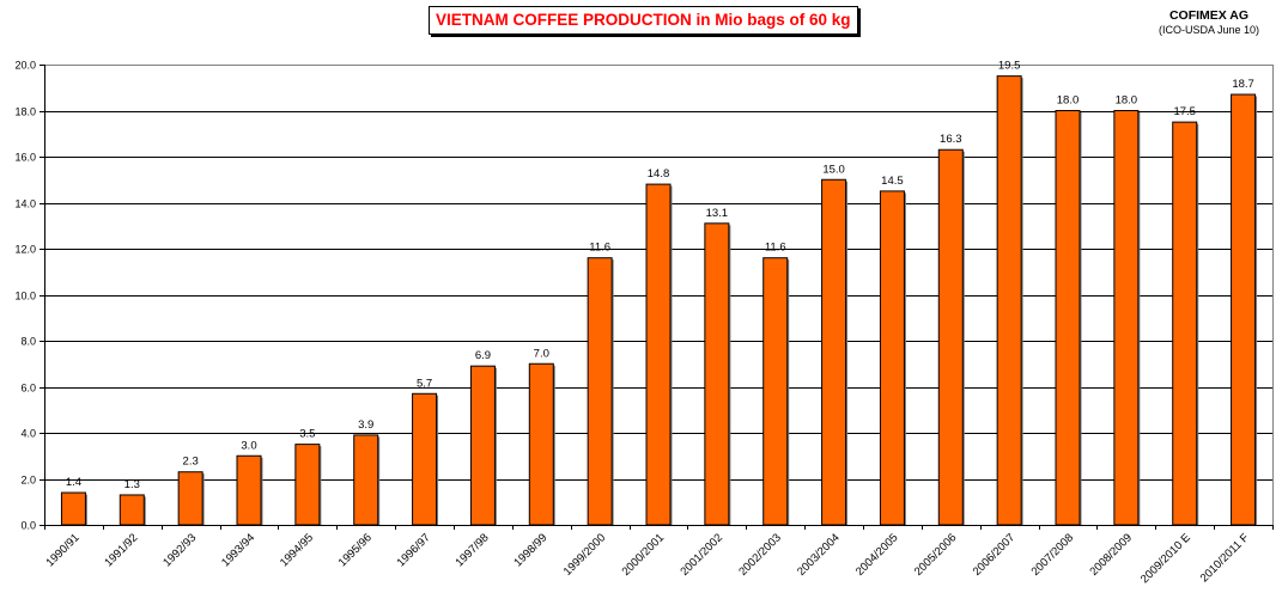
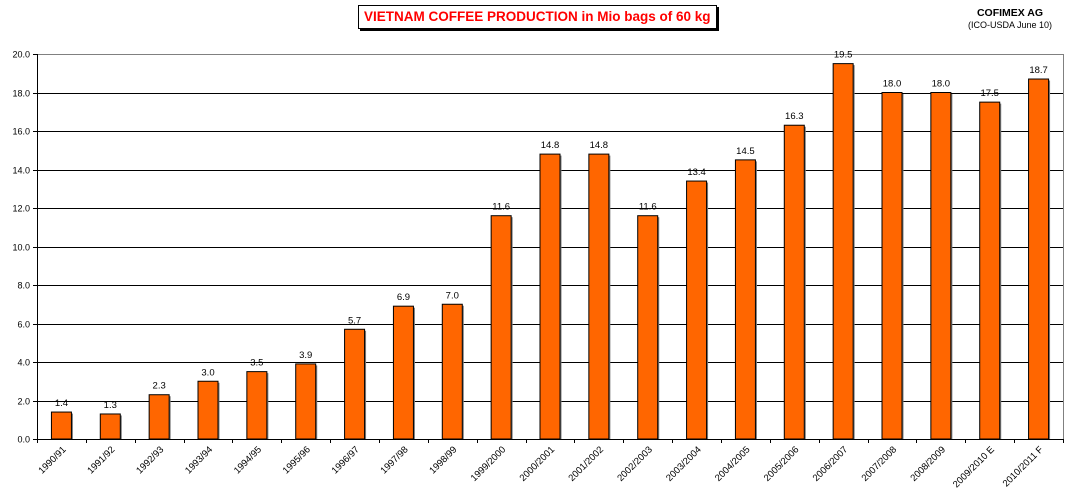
2001/2002: 13.1 -> 14.8
2003/2004: 15.0 -> 13.4
